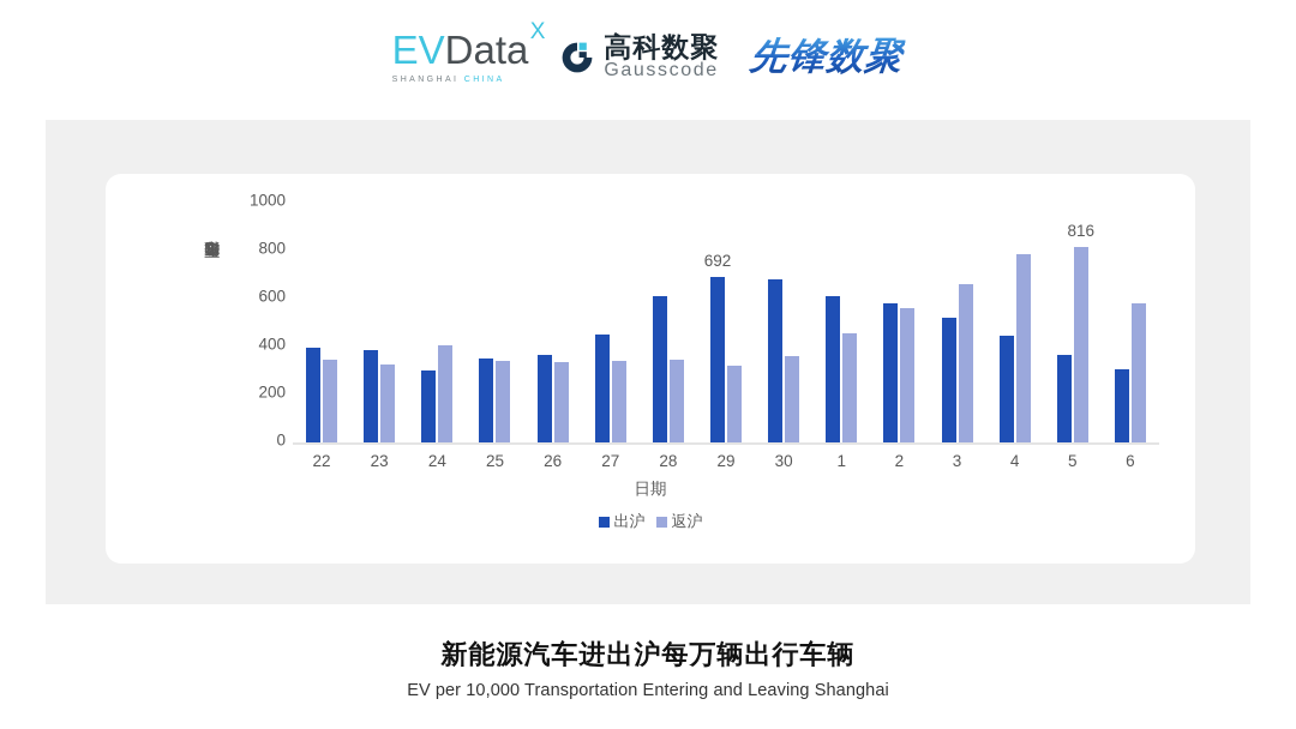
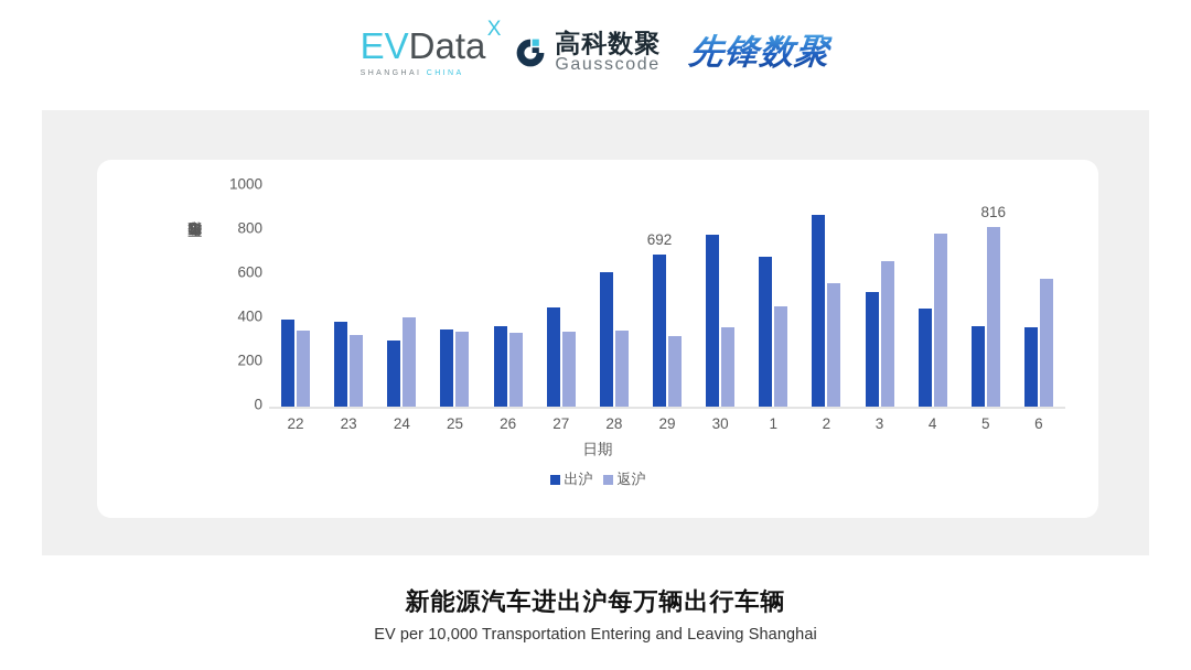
出沪/30: 680 -> 780
出沪/1: 610 -> 680
出沪/2: 580 -> 870
出沪/6: 300 -> 360
